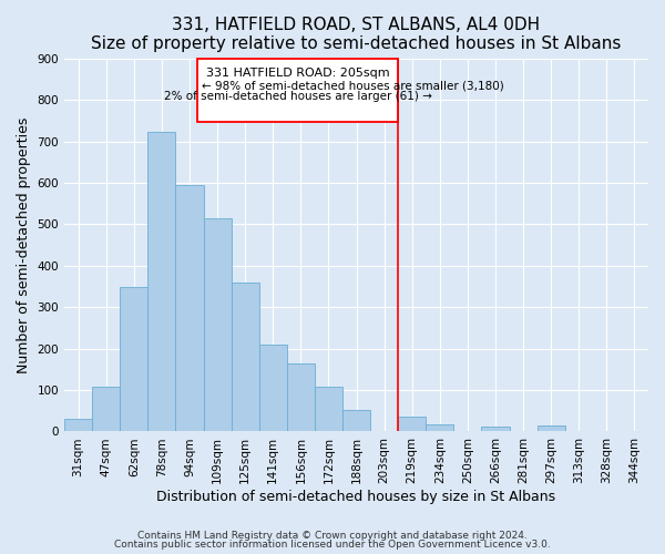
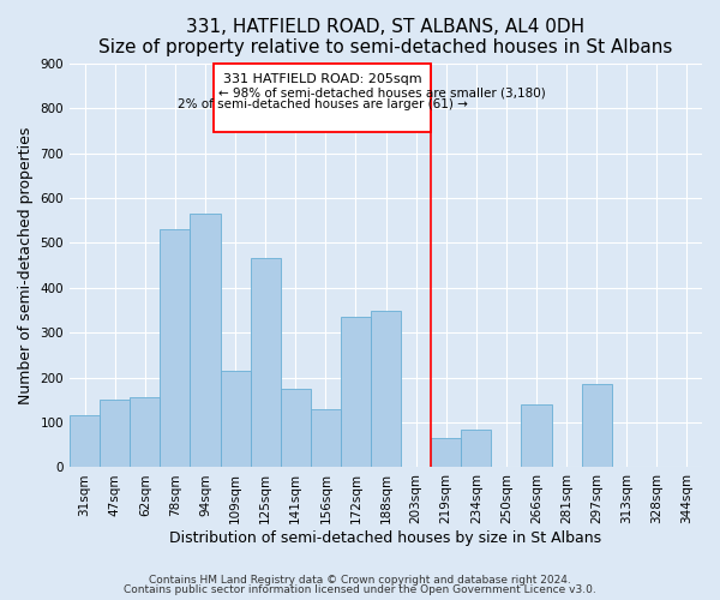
31sqm: 30 -> 115
47sqm: 108 -> 150
62sqm: 350 -> 155
78sqm: 723 -> 530
94sqm: 595 -> 565
109sqm: 515 -> 215
125sqm: 360 -> 465
141sqm: 210 -> 175
156sqm: 165 -> 130
172sqm: 107 -> 335
188sqm: 52 -> 350
219sqm: 35 -> 65
234sqm: 17 -> 85
266sqm: 12 -> 140
297sqm: 14 -> 185
